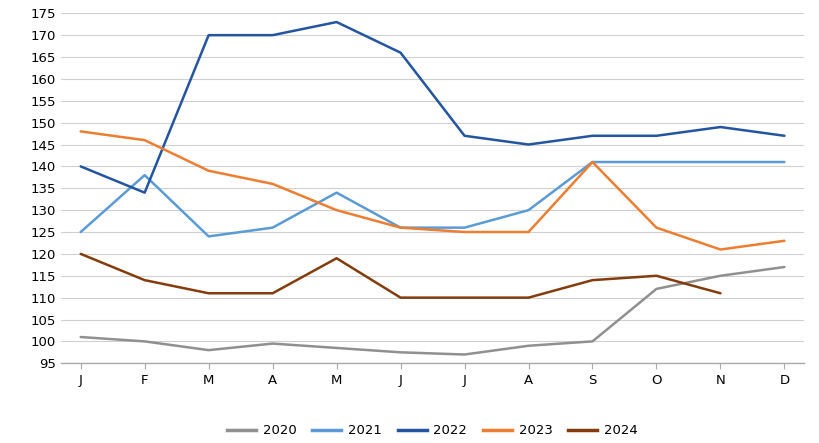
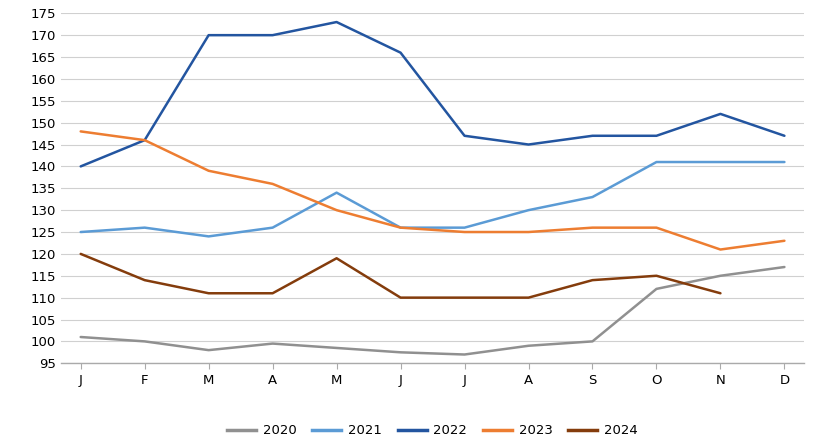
2021/F: 138 -> 126
2022/F: 134 -> 146
2021/S: 141 -> 133
2023/S: 141 -> 126
2022/N: 149 -> 152
